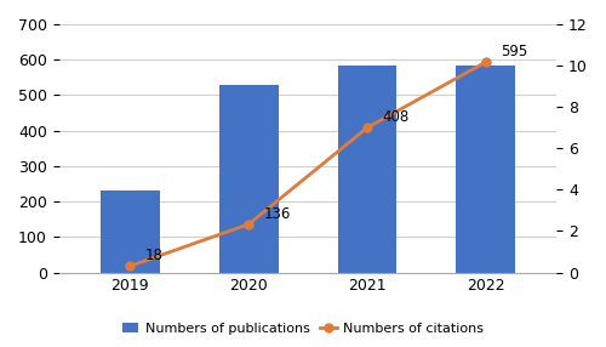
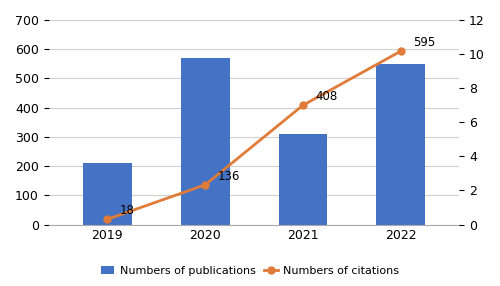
Numbers of publications/2019: 232 -> 210
Numbers of publications/2020: 528 -> 570
Numbers of publications/2021: 585 -> 310
Numbers of publications/2022: 585 -> 550
